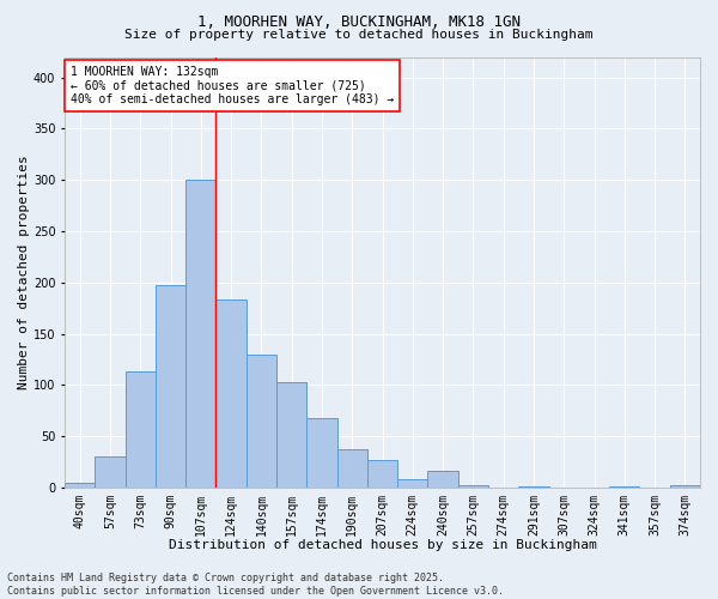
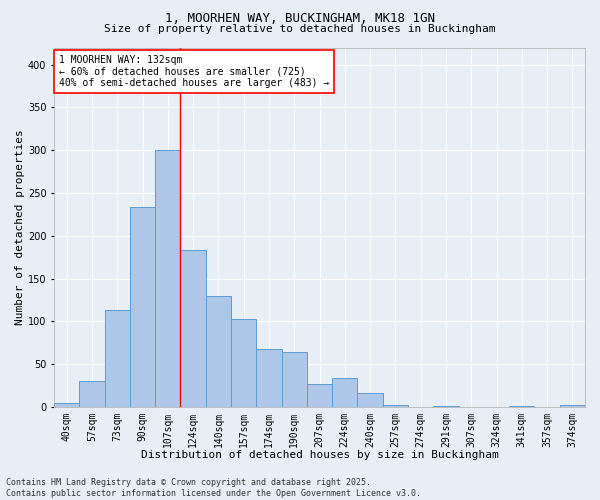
90sqm: 197 -> 234
190sqm: 37 -> 64
224sqm: 8 -> 34
